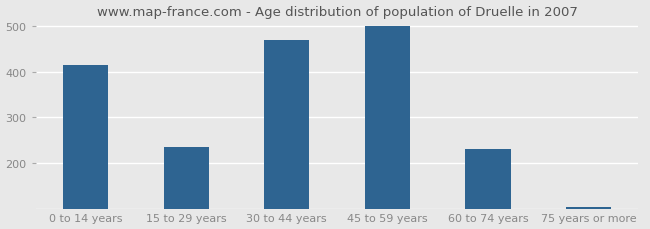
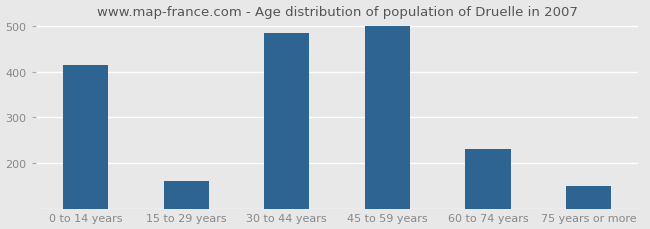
15 to 29 years: 234 -> 160
30 to 44 years: 470 -> 485
75 years or more: 103 -> 150
